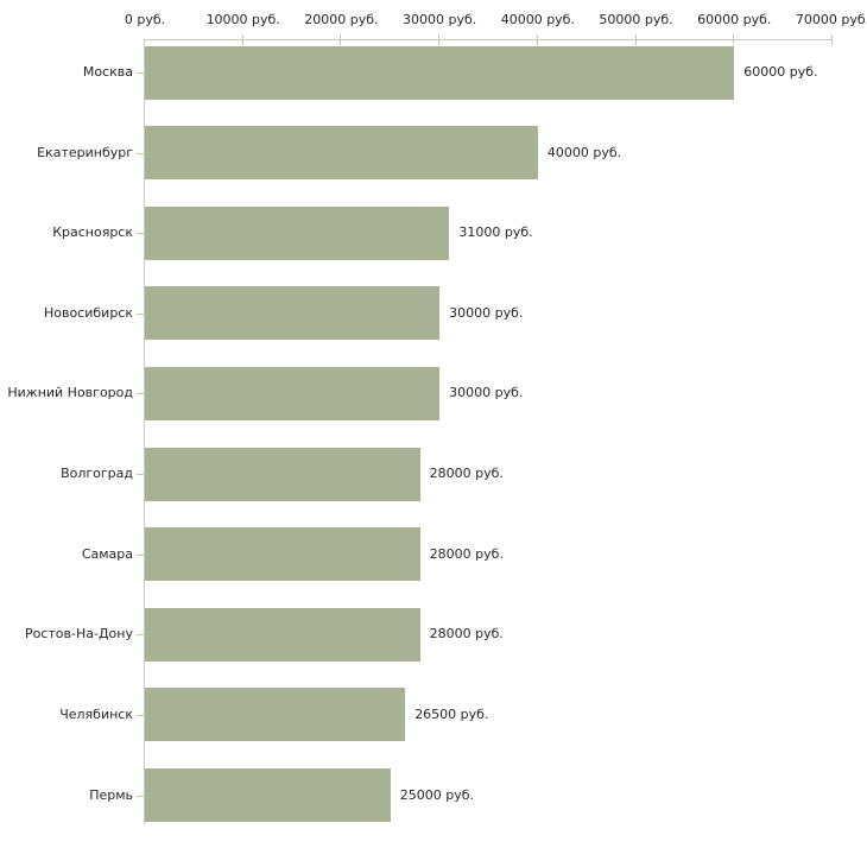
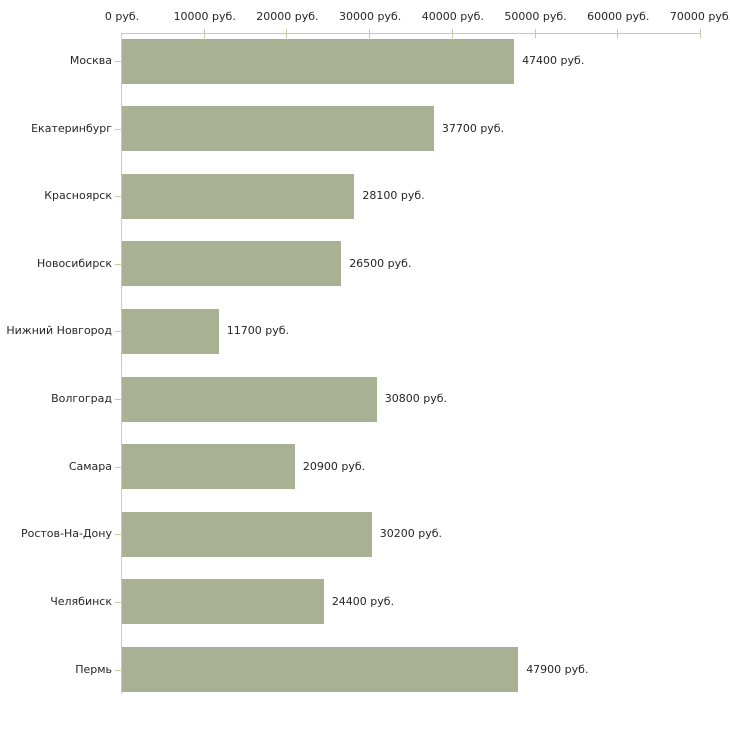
Москва: 60000 -> 47400
Екатеринбург: 40000 -> 37700
Красноярск: 31000 -> 28100
Новосибирск: 30000 -> 26500
Нижний Новгород: 30000 -> 11700
Волгоград: 28000 -> 30800
Самара: 28000 -> 20900
Ростов-На-Дону: 28000 -> 30200
Челябинск: 26500 -> 24400
Пермь: 25000 -> 47900
